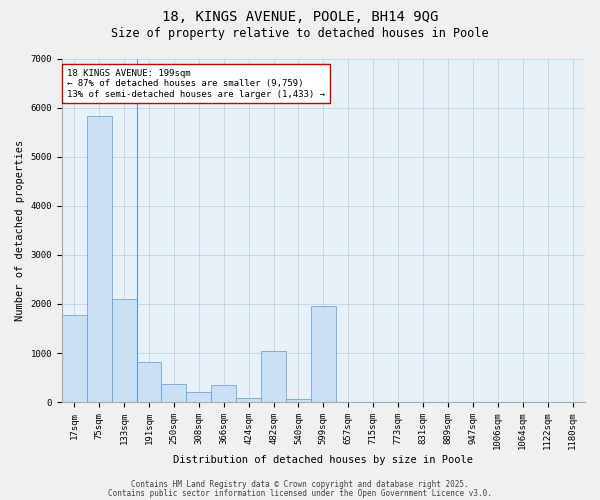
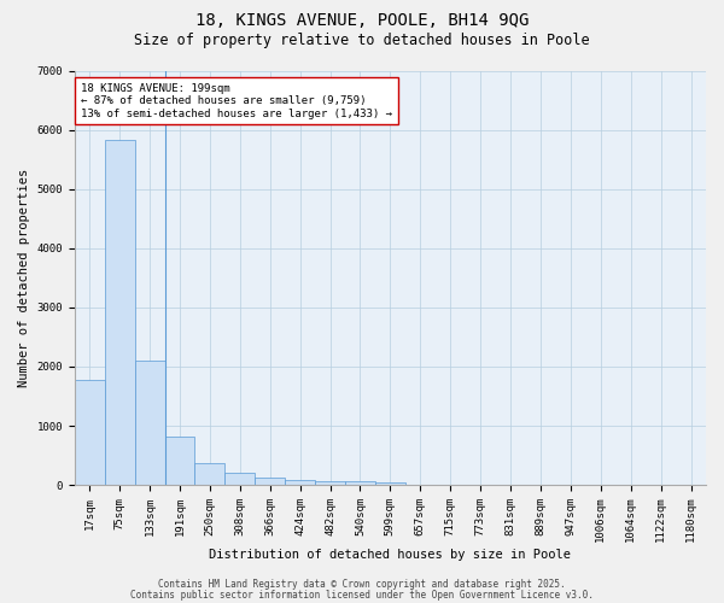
366sqm: 350 -> 120
482sqm: 1050 -> 70
599sqm: 1950 -> 40
